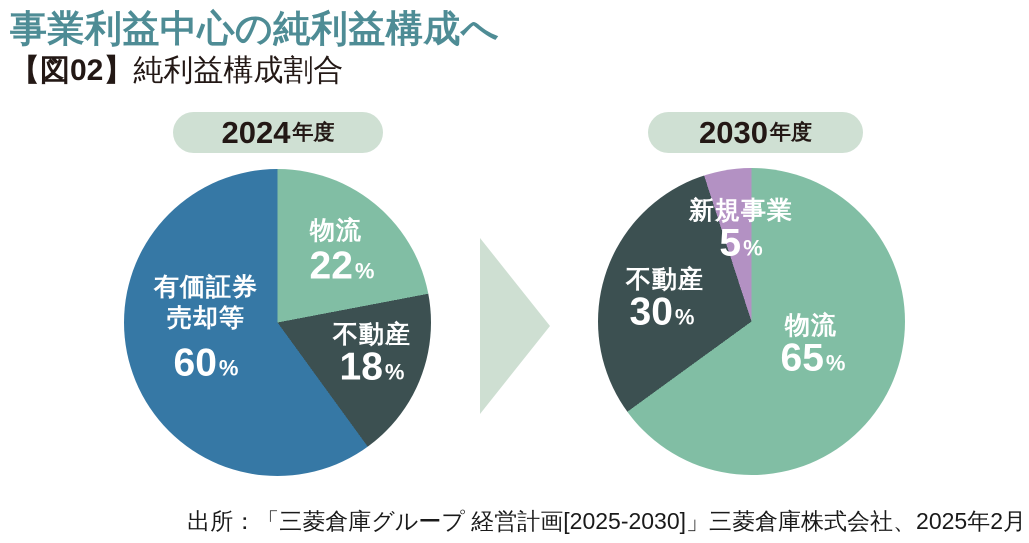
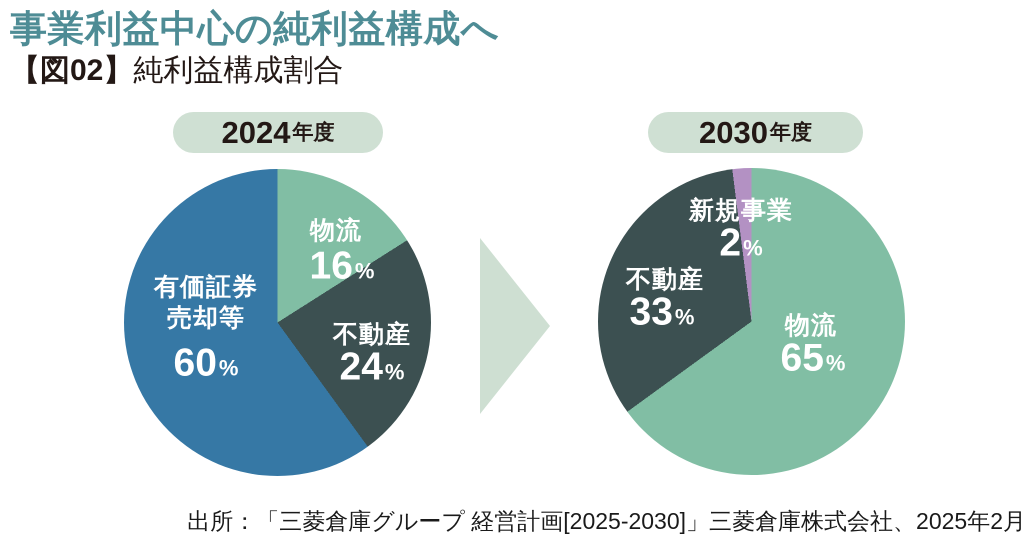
2024年度/物流: 22 -> 16
2024年度/不動産: 18 -> 24
2030年度/不動産: 30 -> 33
2030年度/新規事業: 5 -> 2
